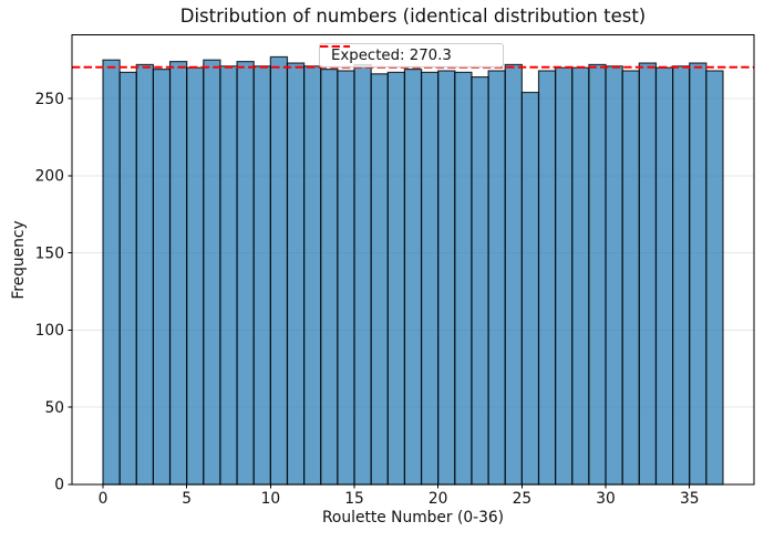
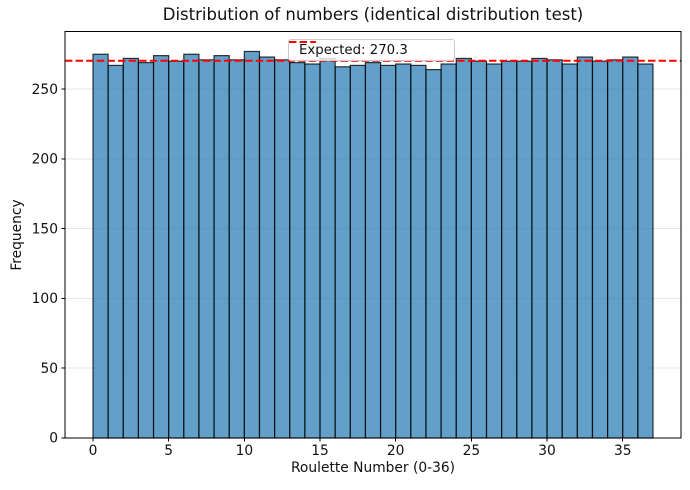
25: 254 -> 270
